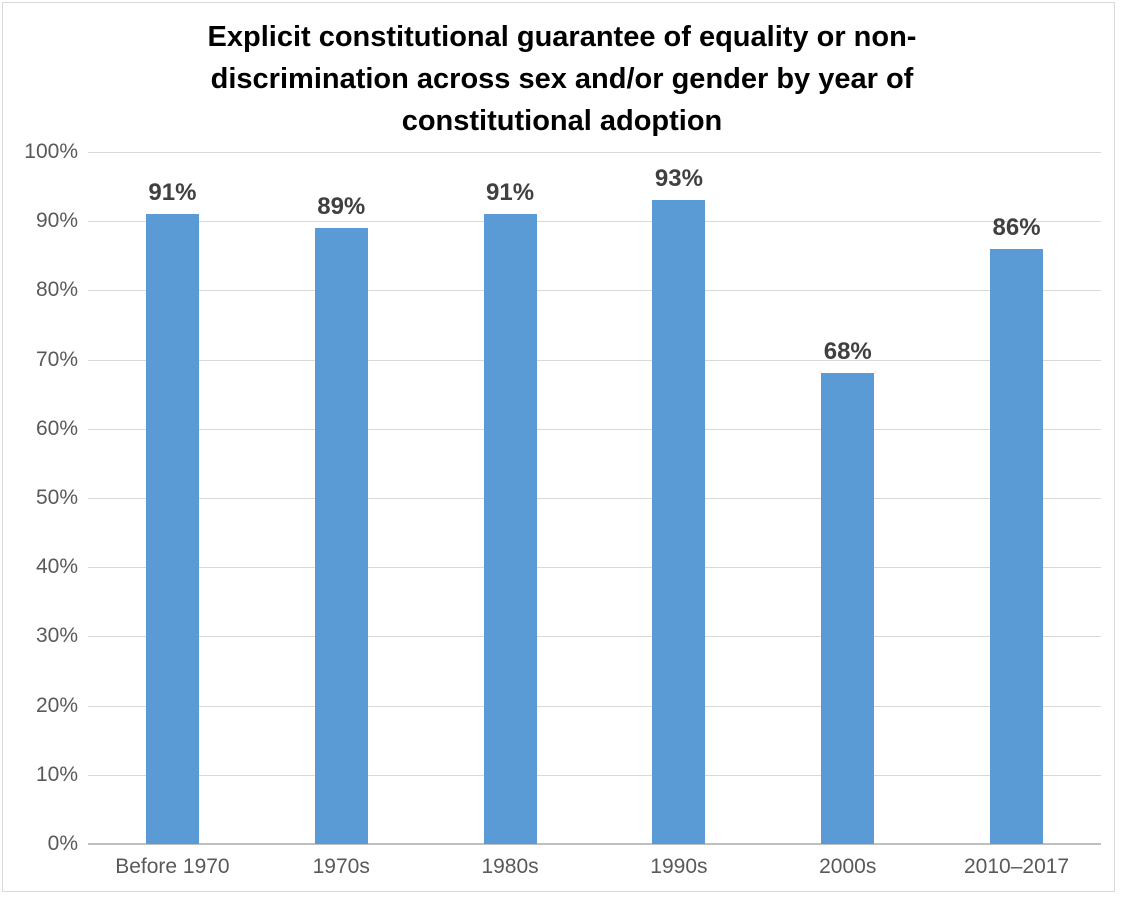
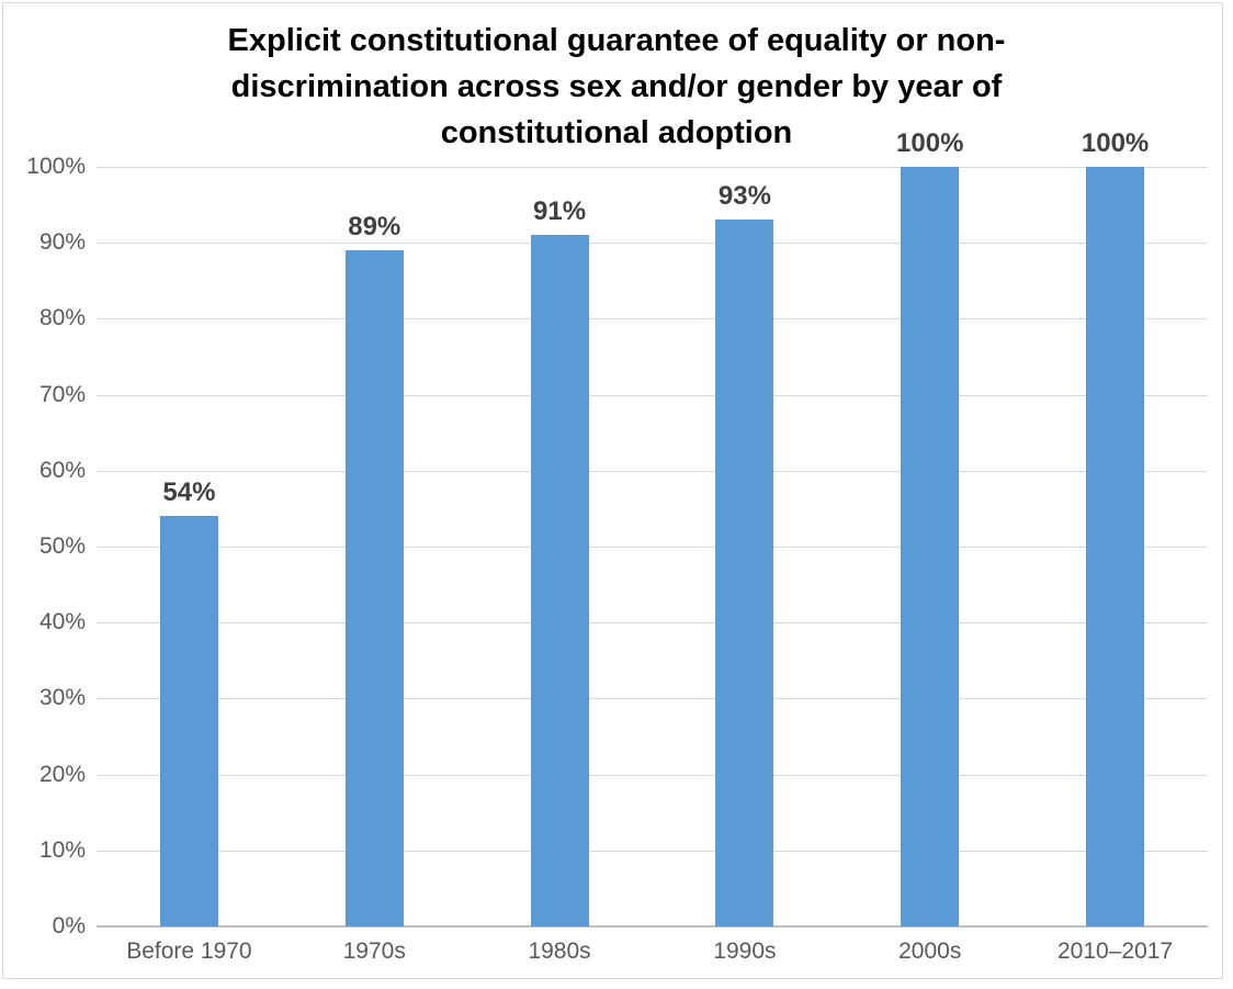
Before 1970: 91% -> 54%
2000s: 68% -> 100%
2010–2017: 86% -> 100%
